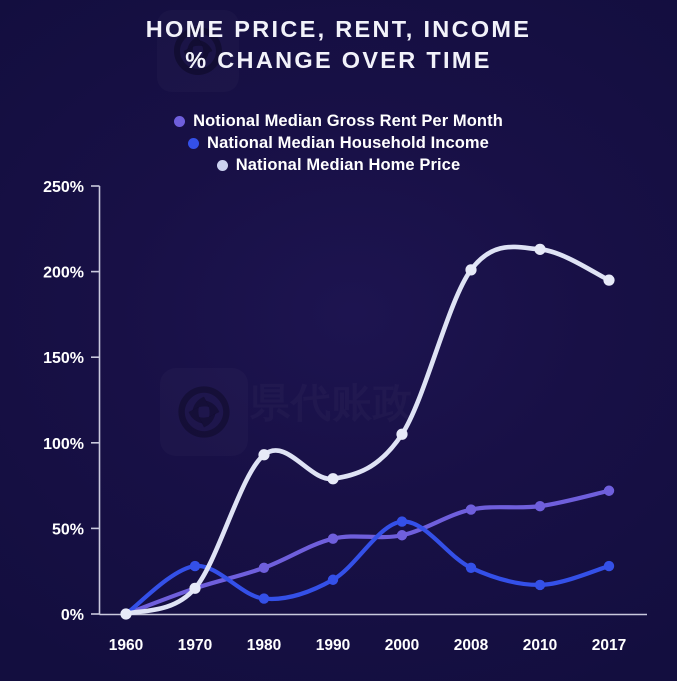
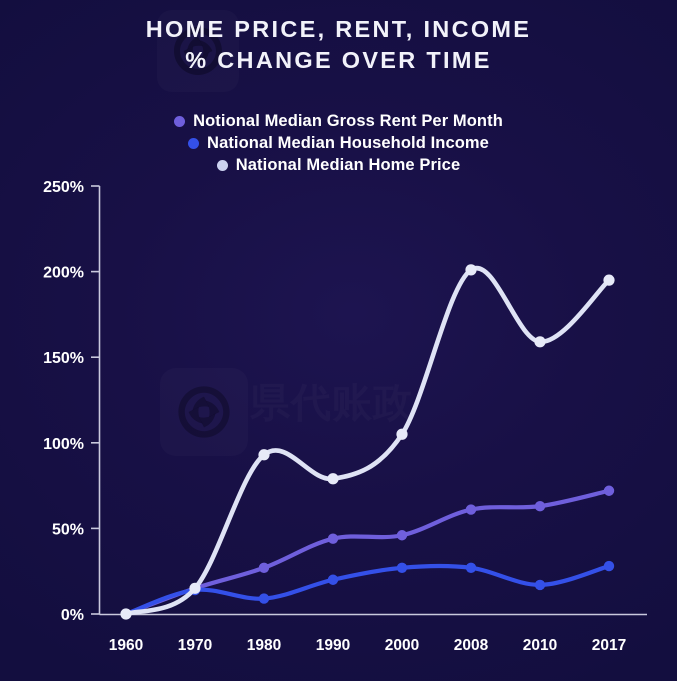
National Median Household Income/1970: 28% -> 14%
National Median Household Income/2000: 54% -> 27%
National Median Home Price/2010: 213% -> 159%
